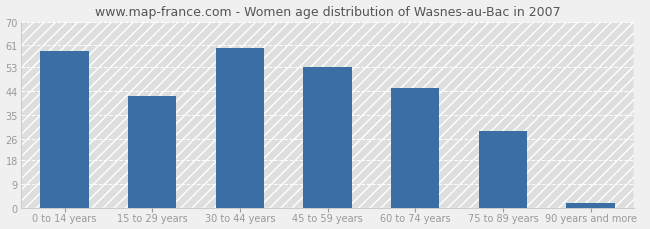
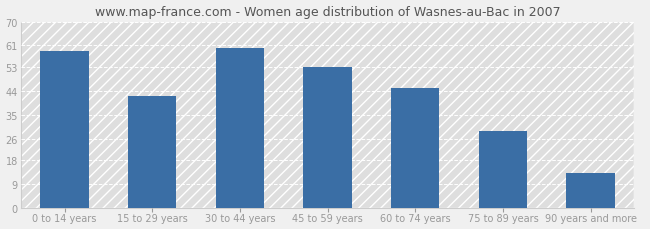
90 years and more: 2 -> 13
